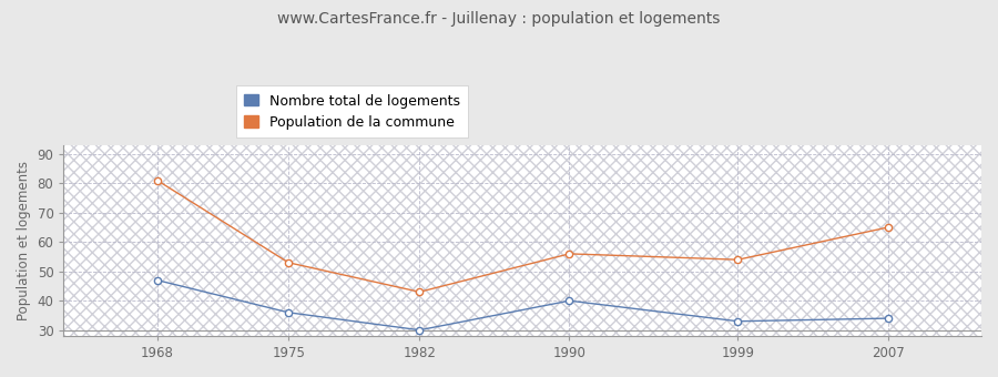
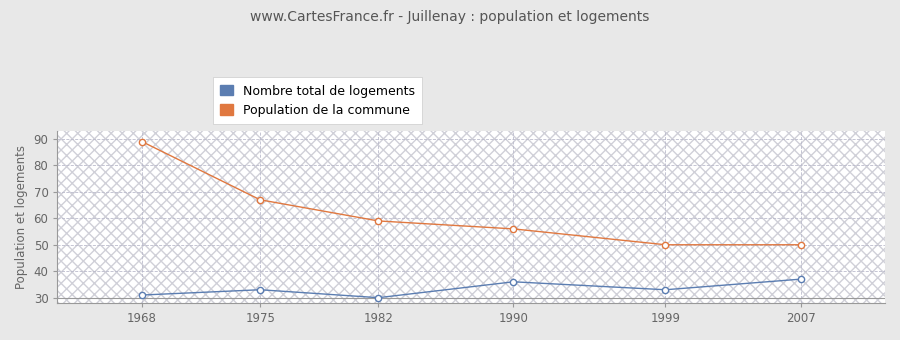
Nombre total de logements/1968: 47 -> 31
Population de la commune/1968: 81 -> 89
Nombre total de logements/1975: 36 -> 33
Population de la commune/1975: 53 -> 67
Population de la commune/1982: 43 -> 59
Nombre total de logements/1990: 40 -> 36
Population de la commune/1999: 54 -> 50
Nombre total de logements/2007: 34 -> 37
Population de la commune/2007: 65 -> 50
